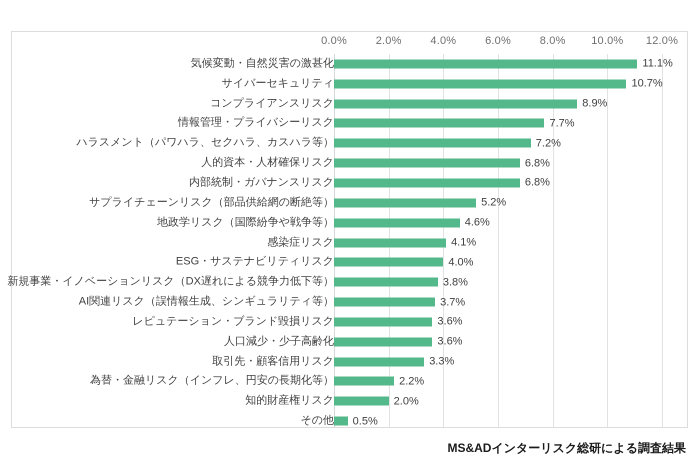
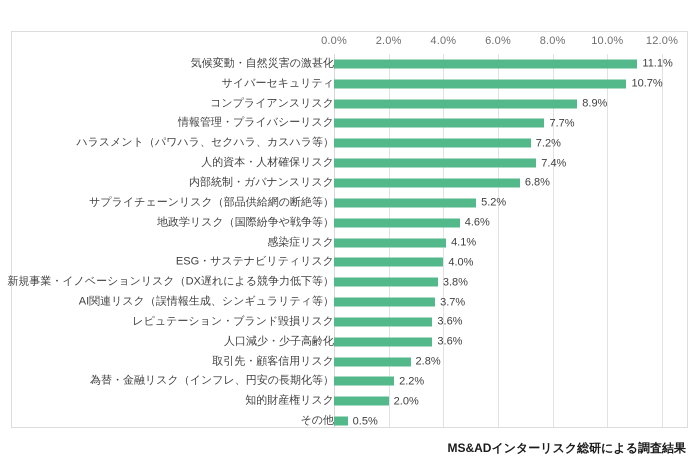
人的資本・人材確保リスク: 6.8% -> 7.4%
取引先・顧客信用リスク: 3.3% -> 2.8%
